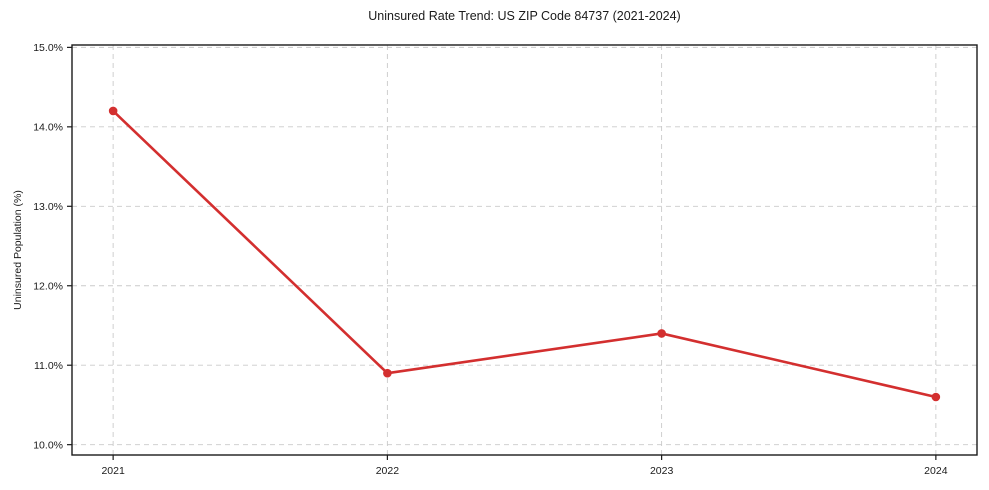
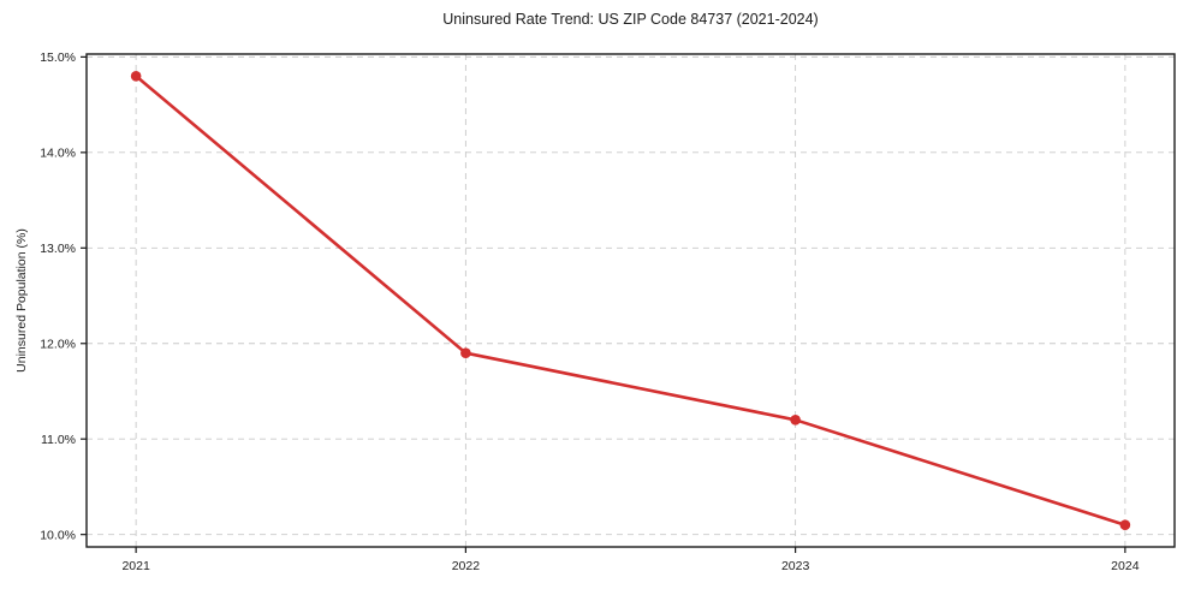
2021: 14.2% -> 14.8%
2022: 10.9% -> 11.9%
2023: 11.4% -> 11.2%
2024: 10.6% -> 10.1%
